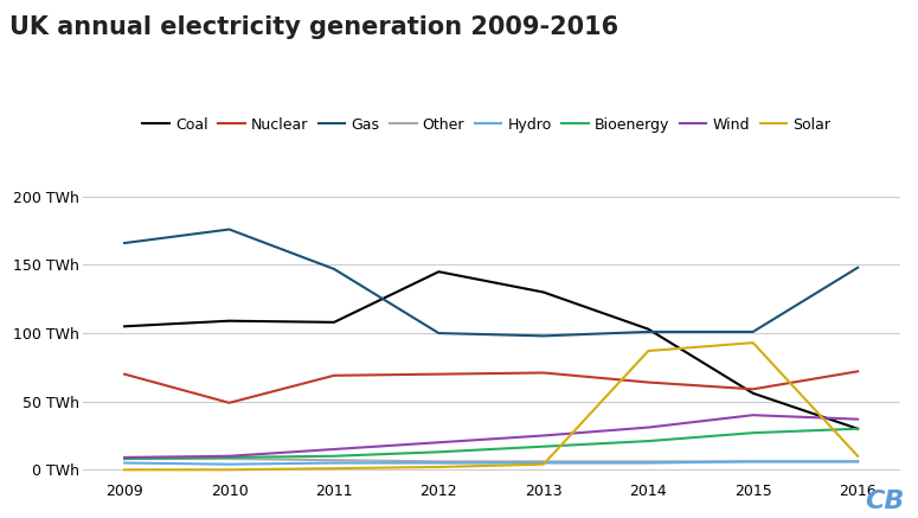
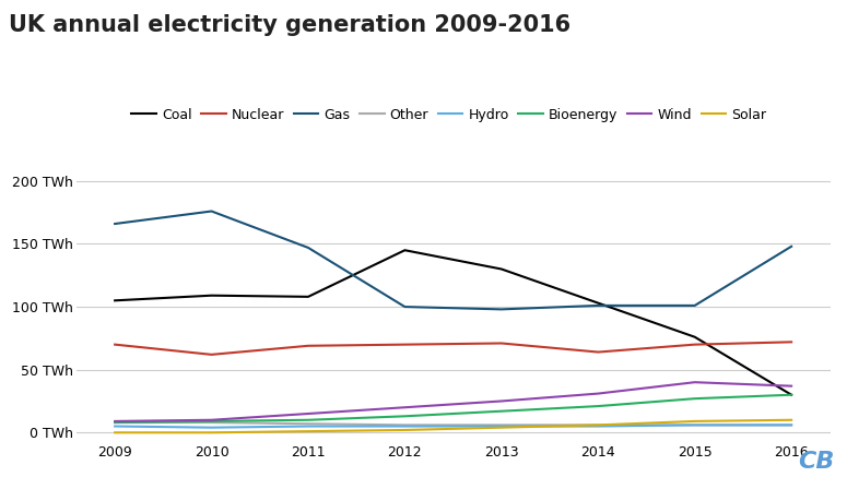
Nuclear/2010: 49 TWh -> 62 TWh
Solar/2014: 87 TWh -> 6 TWh
Coal/2015: 56 TWh -> 76 TWh
Nuclear/2015: 59 TWh -> 70 TWh
Solar/2015: 93 TWh -> 9 TWh
